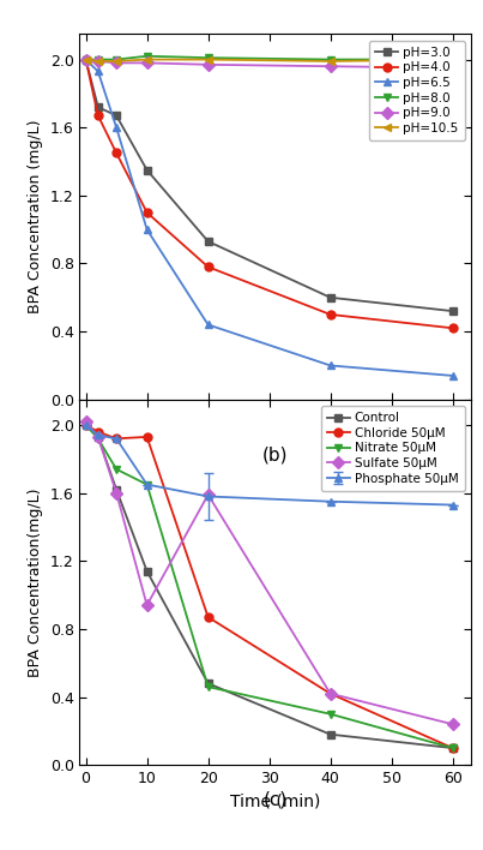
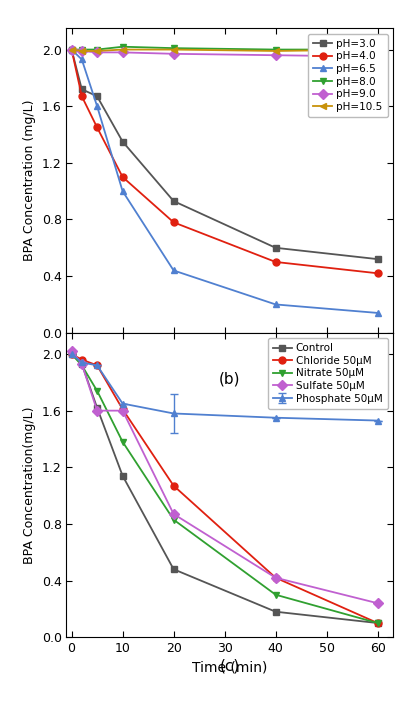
Chloride 50μM/10: 1.93 -> 1.61
Nitrate 50μM/10: 1.65 -> 1.38
Sulfate 50μM/10: 0.94 -> 1.60
Chloride 50μM/20: 0.87 -> 1.07
Nitrate 50μM/20: 0.46 -> 0.83
Sulfate 50μM/20: 1.59 -> 0.87
